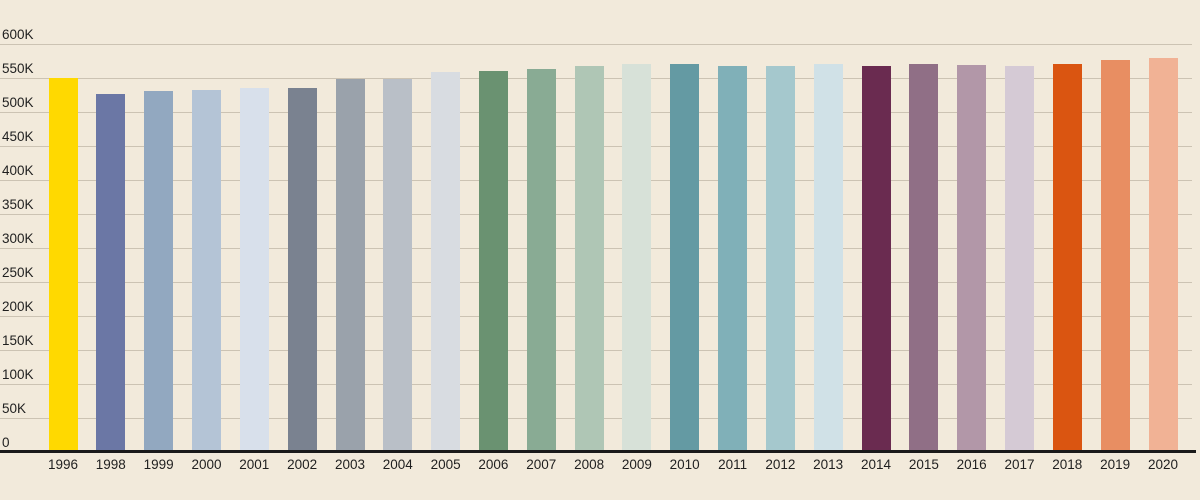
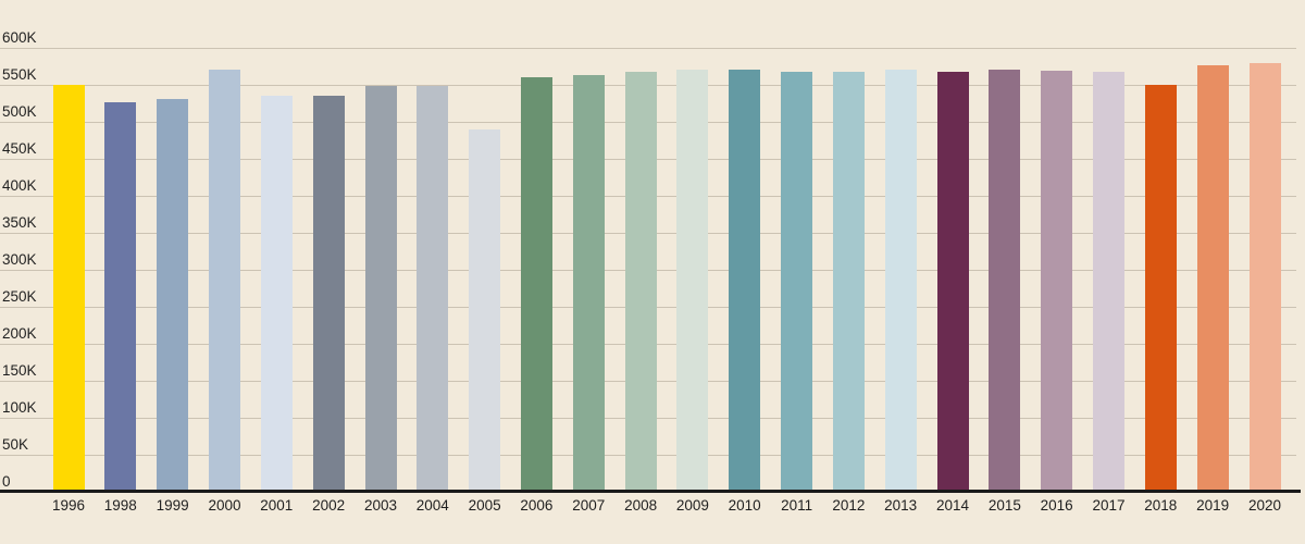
2000: 530K -> 570K
2005: 560K -> 490K
2018: 570K -> 550K
